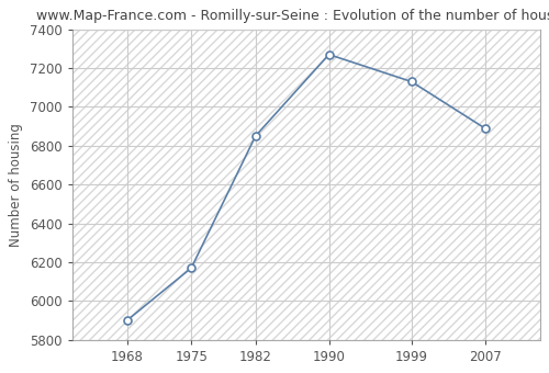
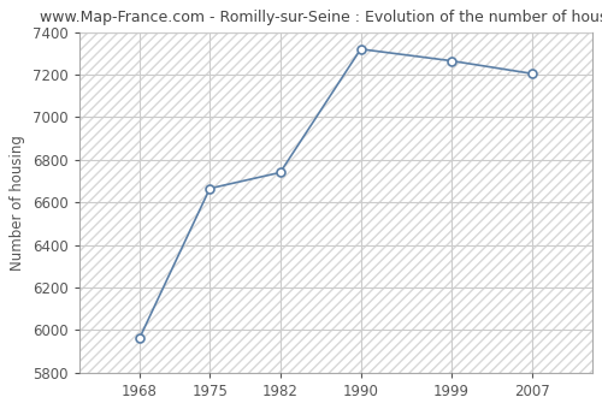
1968: 5900 -> 5960
1975: 6170 -> 6660
1982: 6850 -> 6740
1990: 7270 -> 7320
1999: 7130 -> 7260
2007: 6890 -> 7200
